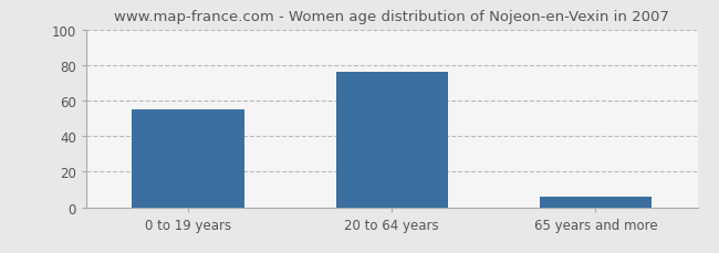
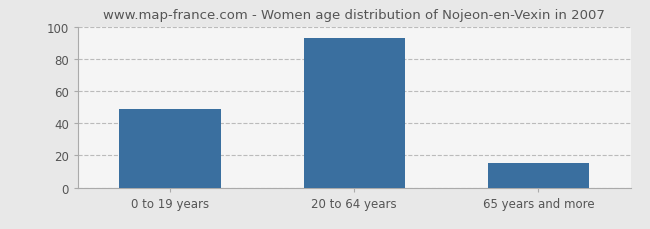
0 to 19 years: 55 -> 49
20 to 64 years: 76 -> 93
65 years and more: 6 -> 15
